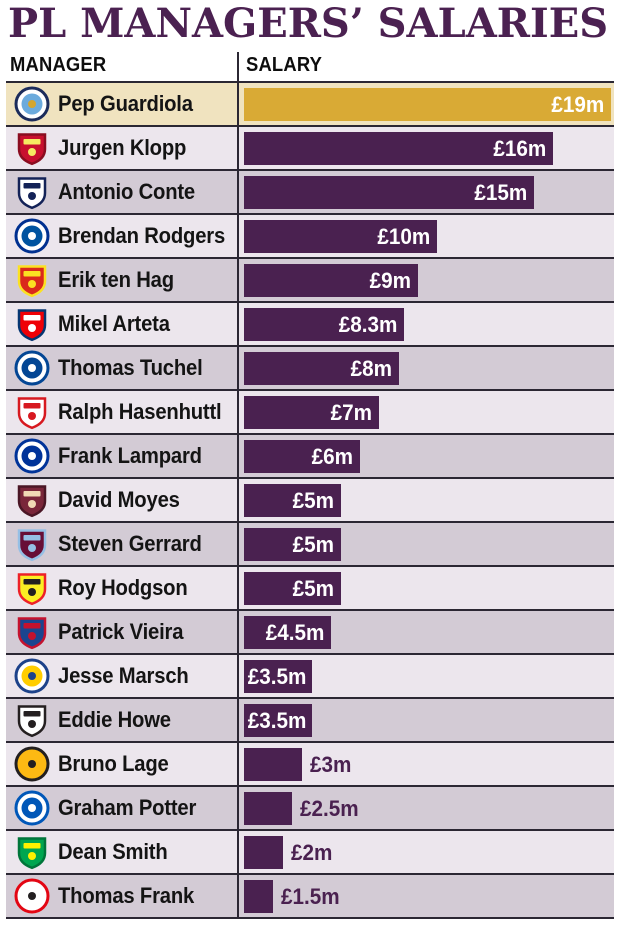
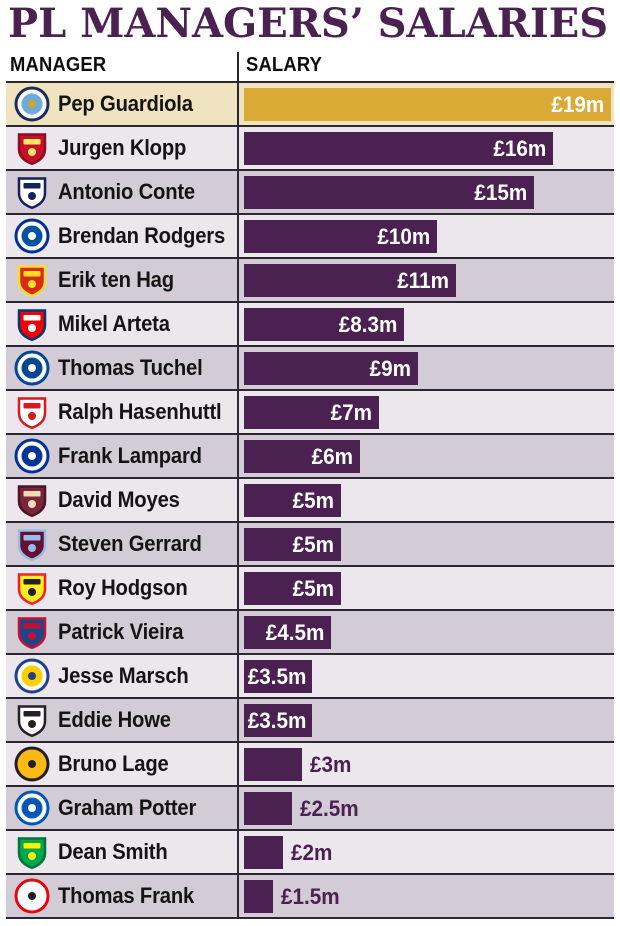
Erik ten Hag: £9m -> £11m
Thomas Tuchel: £8m -> £9m
